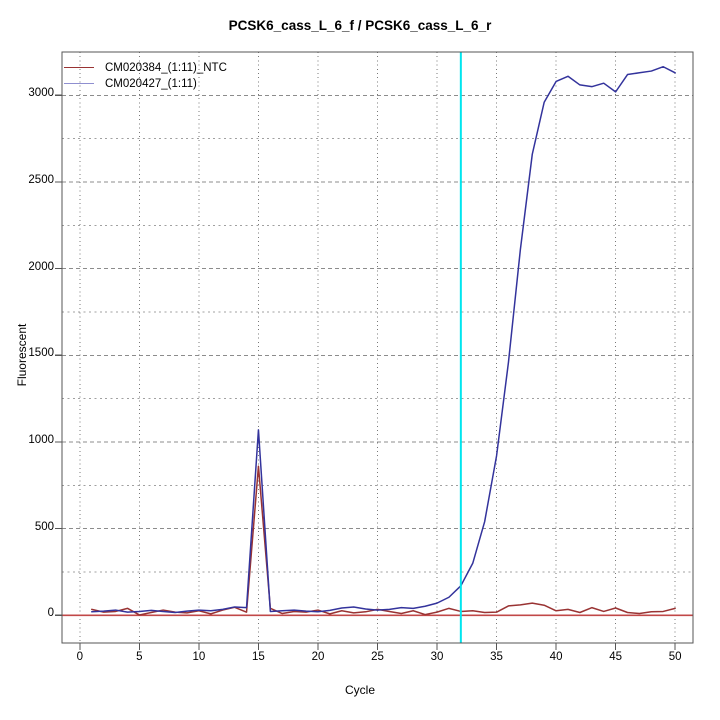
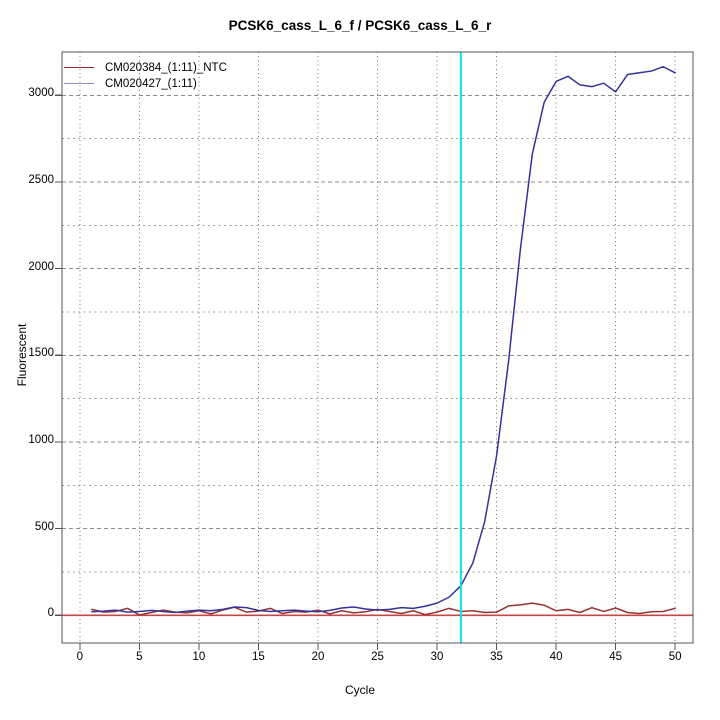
CM020384_(1:11)_NTC/15: 860 -> 20
CM020427_(1:11)/15: 1070 -> 30
